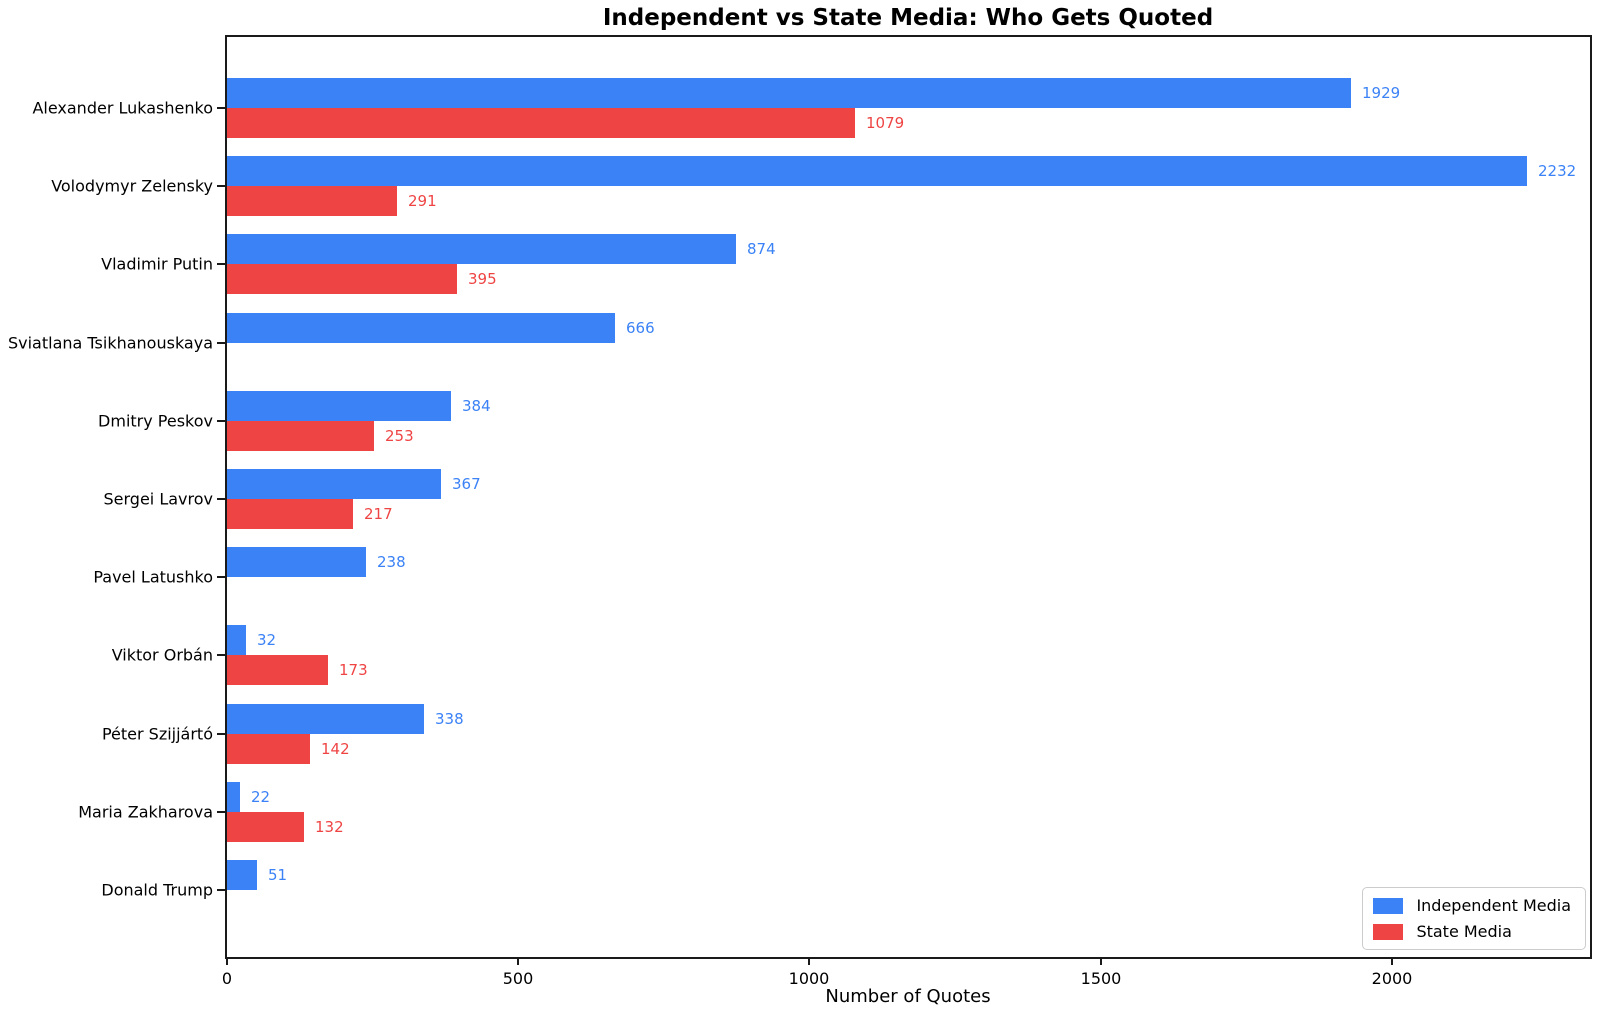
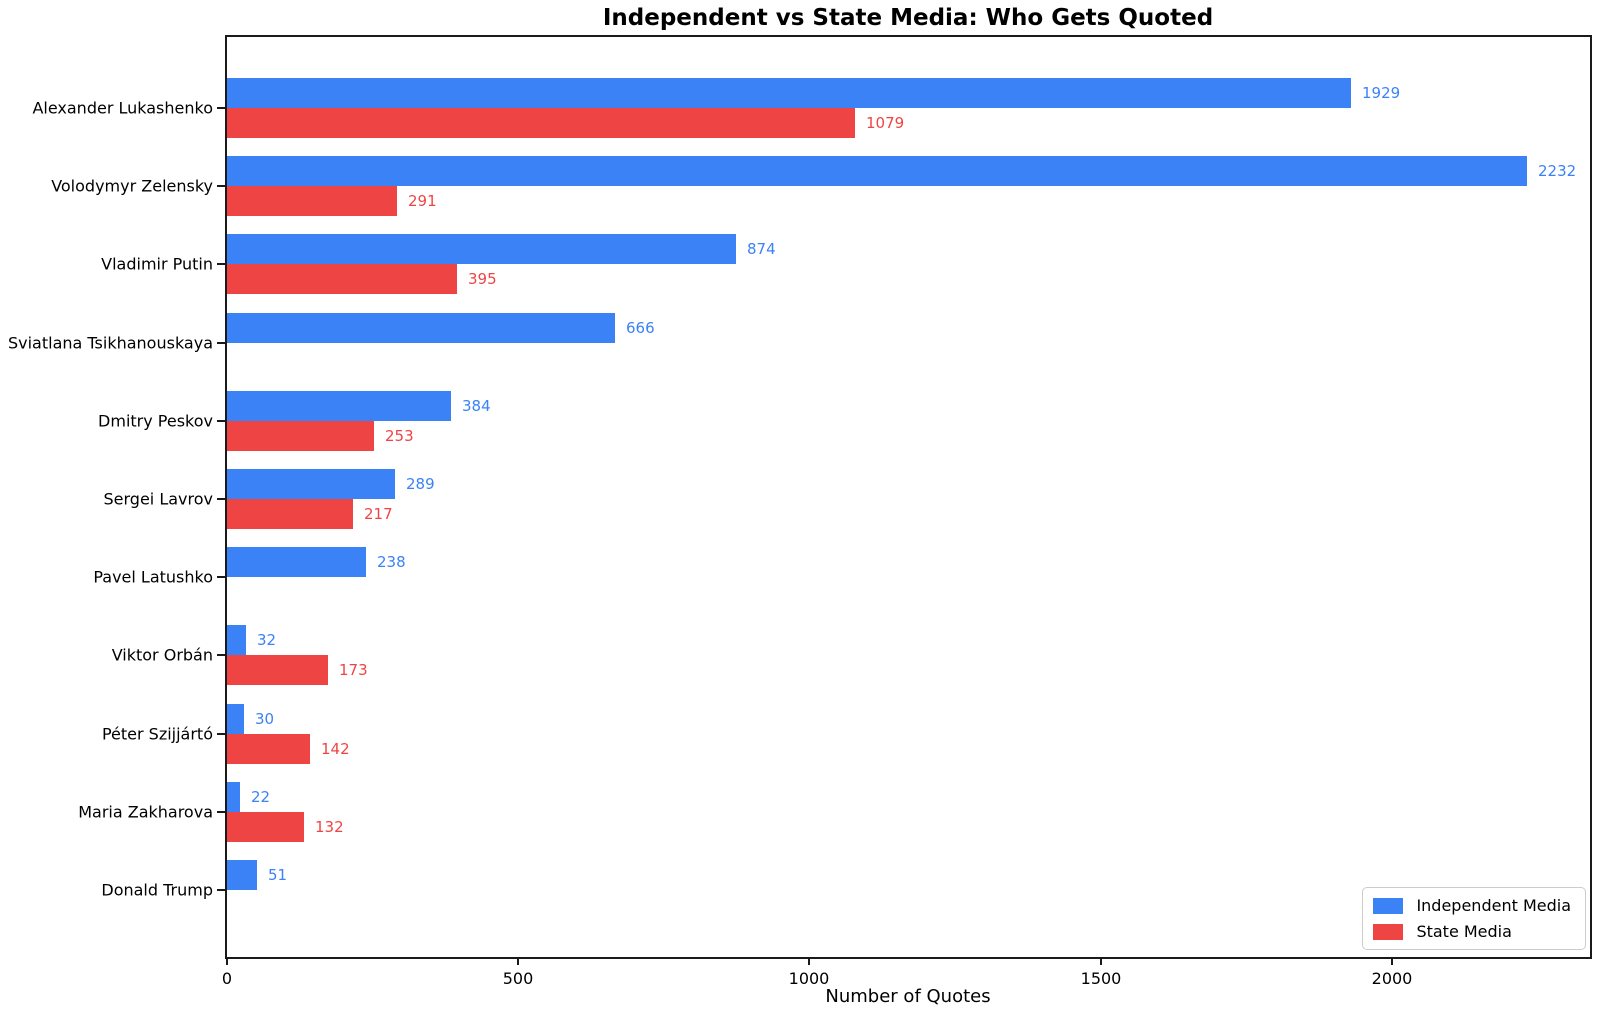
Independent Media/Sergei Lavrov: 367 -> 289
Independent Media/Péter Szijjártó: 338 -> 30
